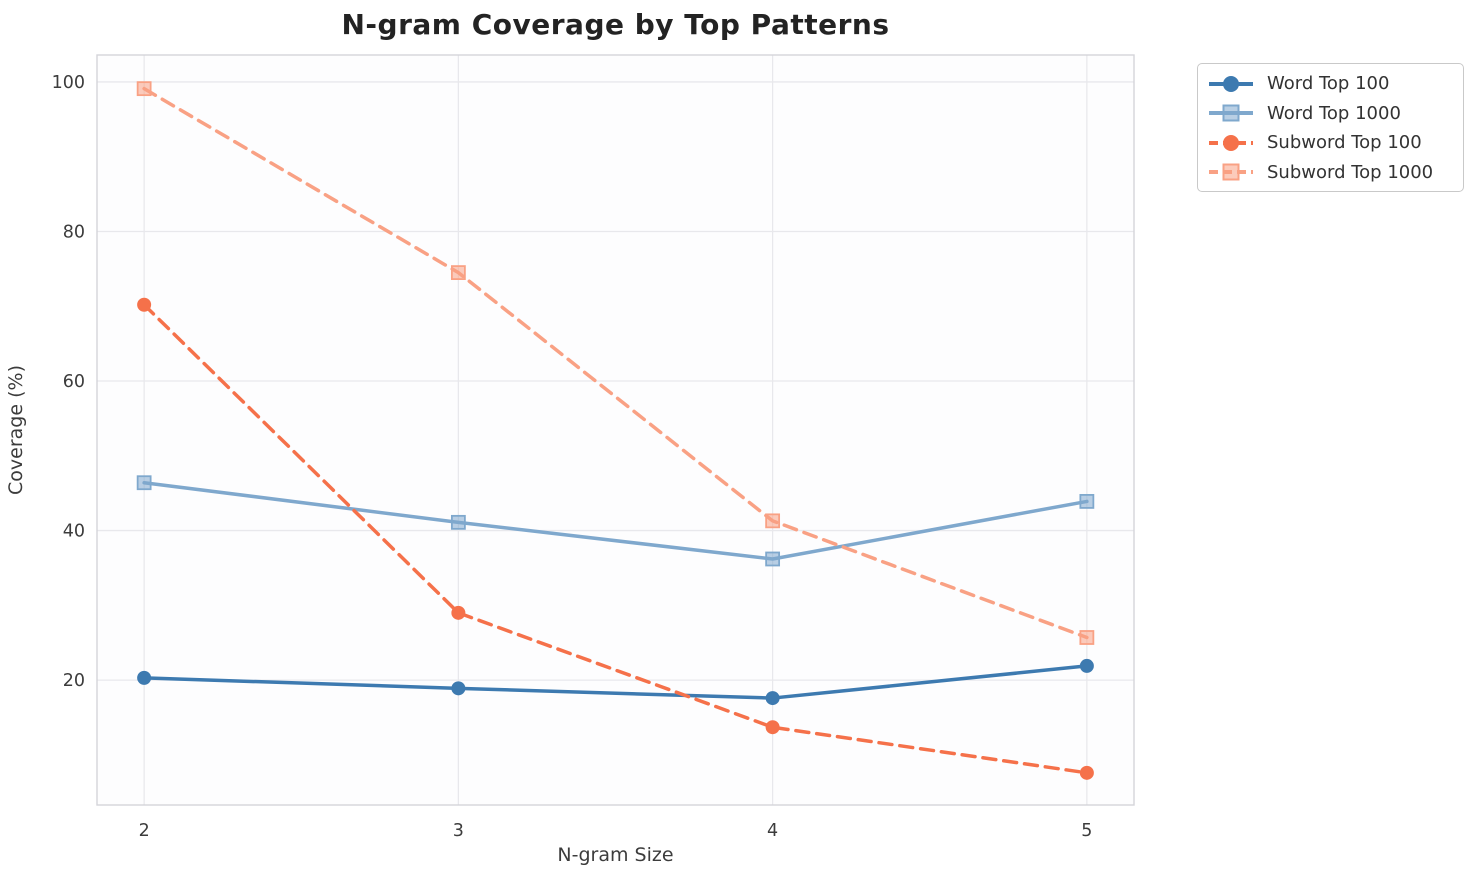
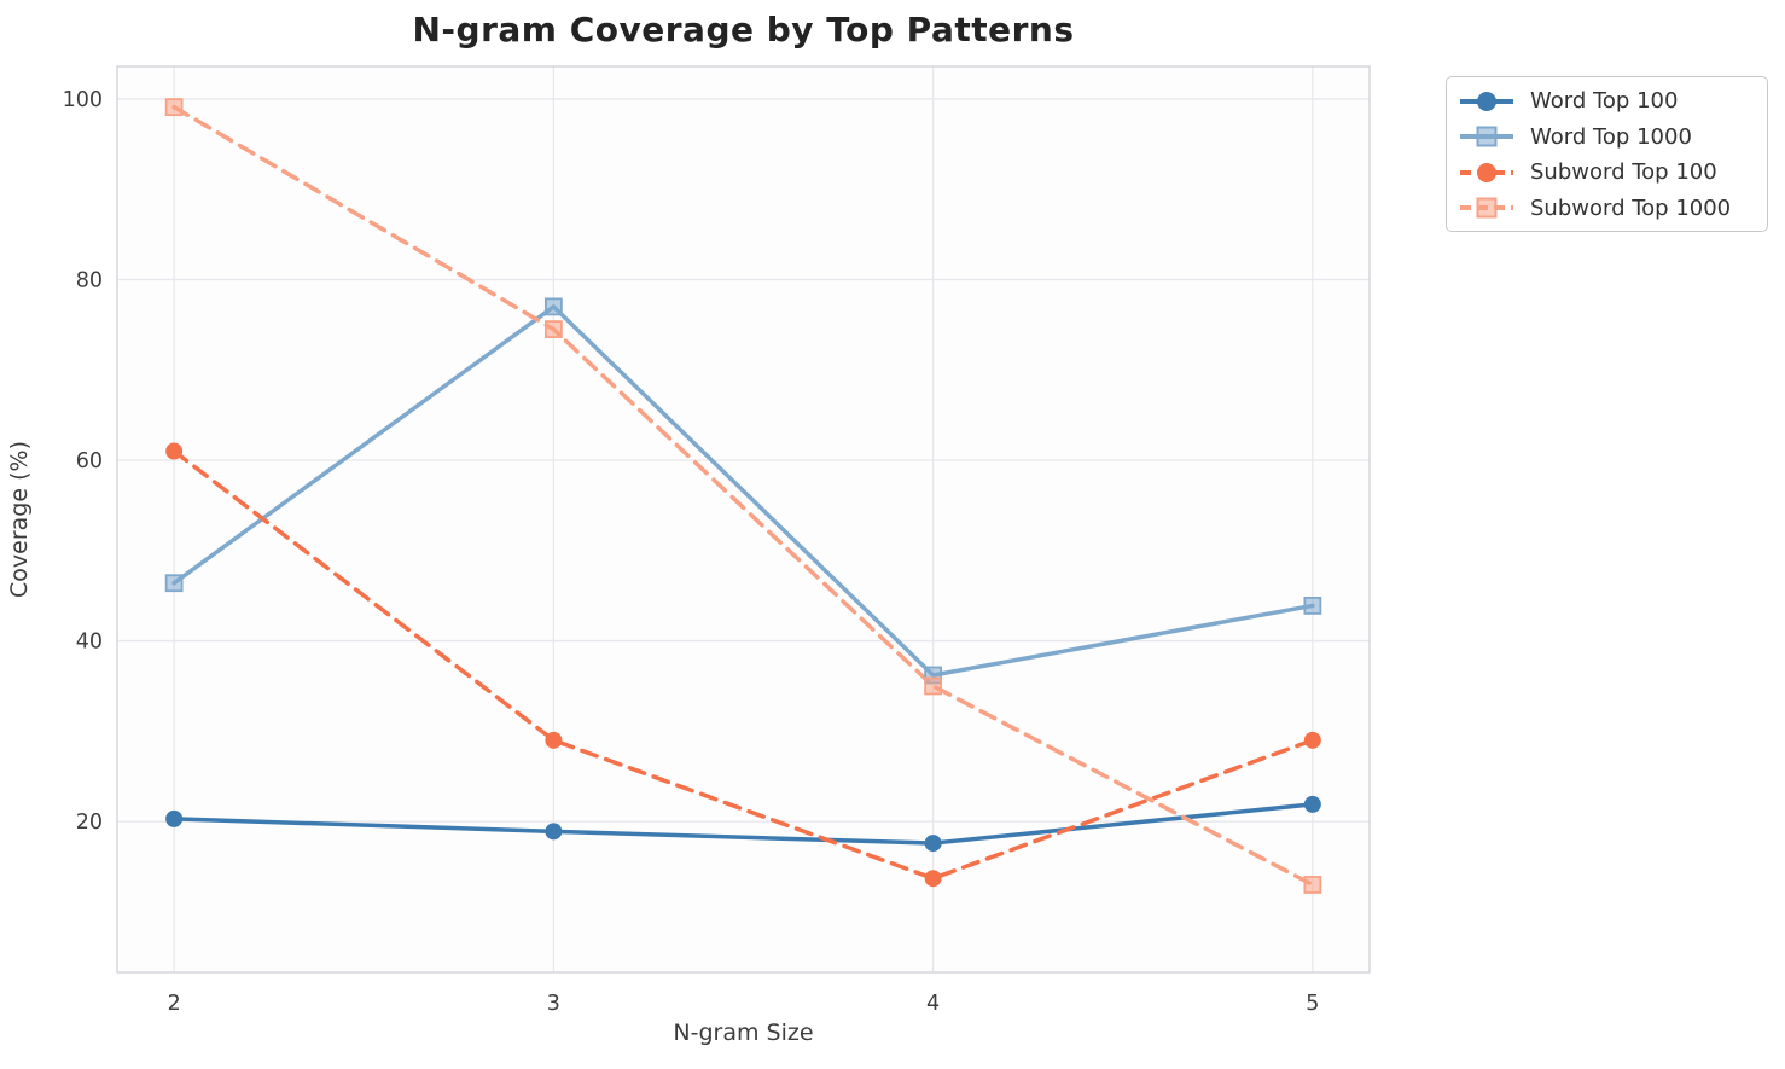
Subword Top 100/2: 70 -> 61
Word Top 1000/3: 41 -> 77
Subword Top 1000/4: 41 -> 35
Subword Top 100/5: 8 -> 29
Subword Top 1000/5: 26 -> 13
